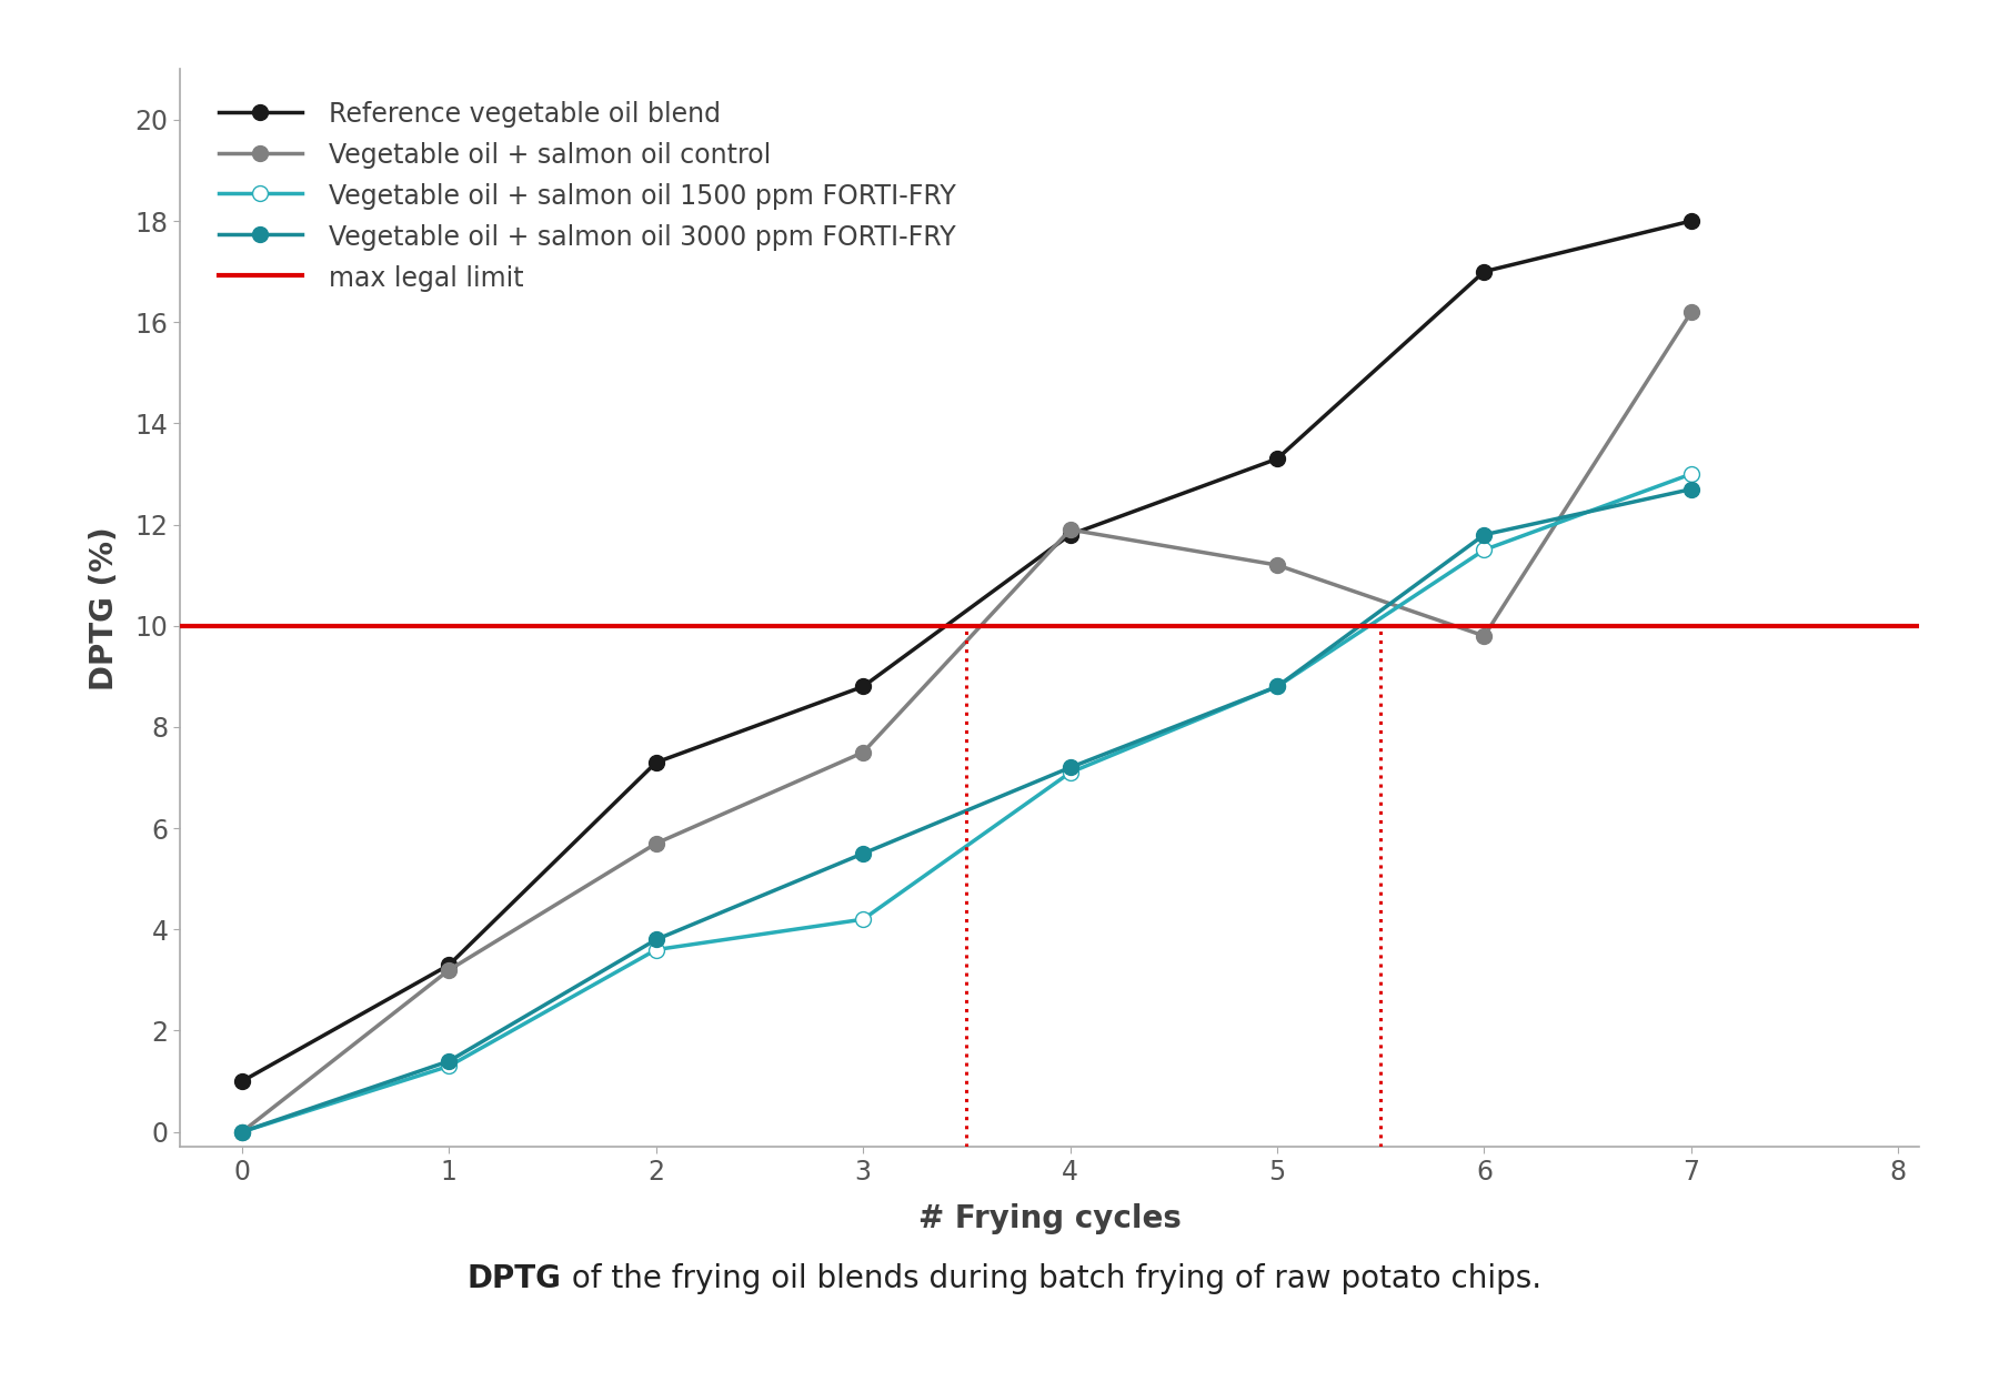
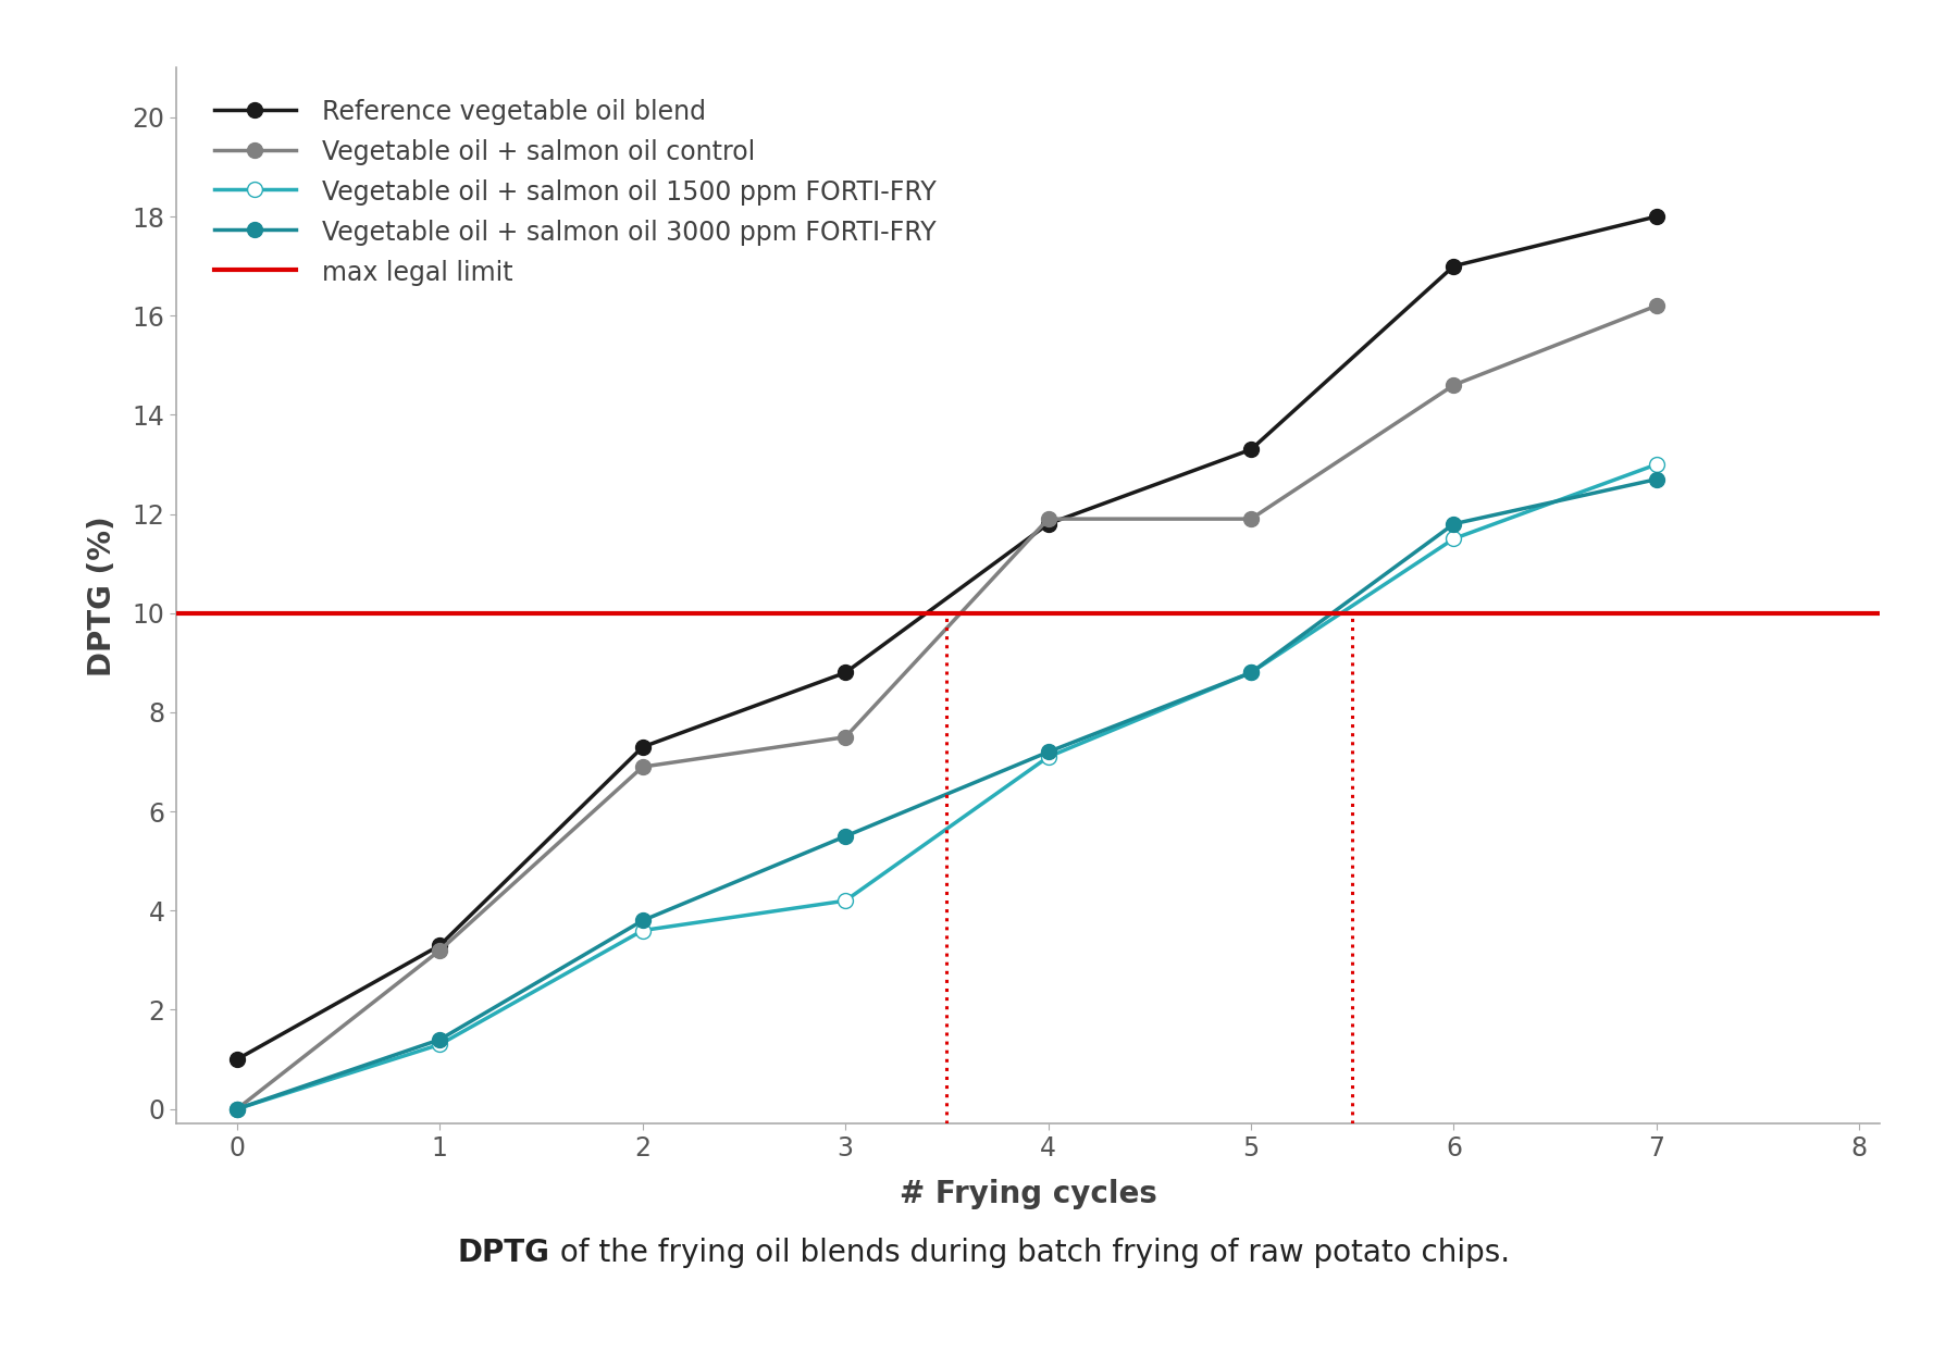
Vegetable oil + salmon oil control/2: 5.7 -> 6.9
Vegetable oil + salmon oil control/5: 11.2 -> 11.9
Vegetable oil + salmon oil control/6: 9.8 -> 14.6
